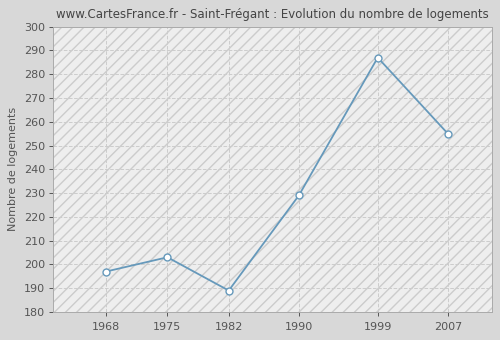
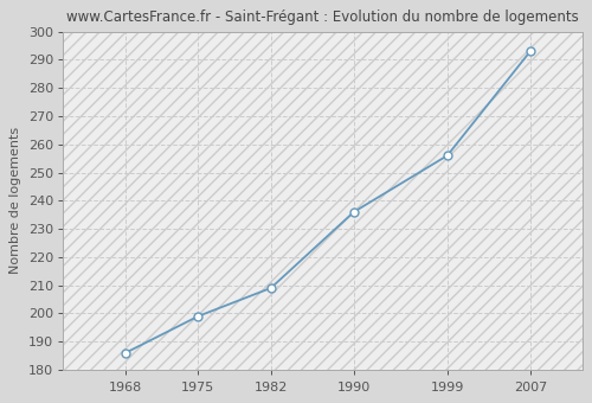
1968: 197 -> 186
1975: 203 -> 199
1982: 189 -> 209
1990: 229 -> 236
1999: 287 -> 256
2007: 255 -> 293
